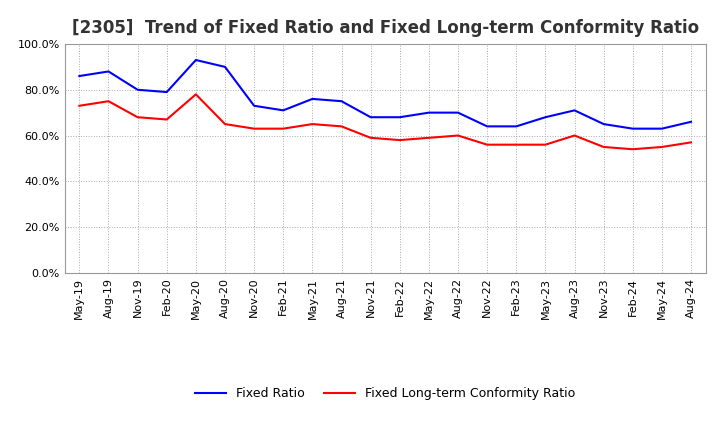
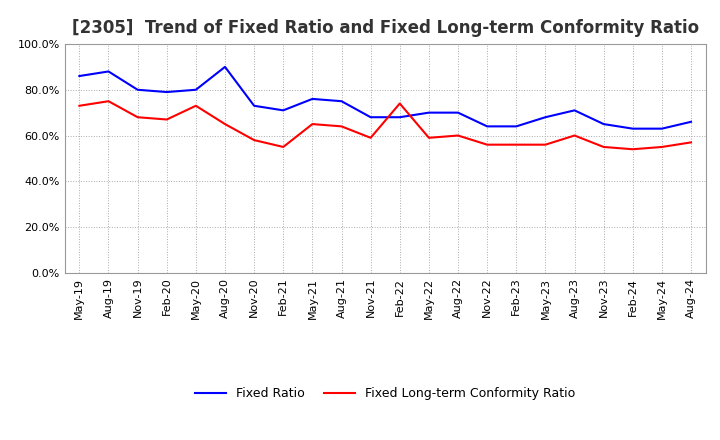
Fixed Ratio/May-20: 93% -> 80%
Fixed Long-term Conformity Ratio/May-20: 78% -> 73%
Fixed Long-term Conformity Ratio/Nov-20: 63% -> 58%
Fixed Long-term Conformity Ratio/Feb-21: 63% -> 55%
Fixed Long-term Conformity Ratio/Feb-22: 58% -> 74%
